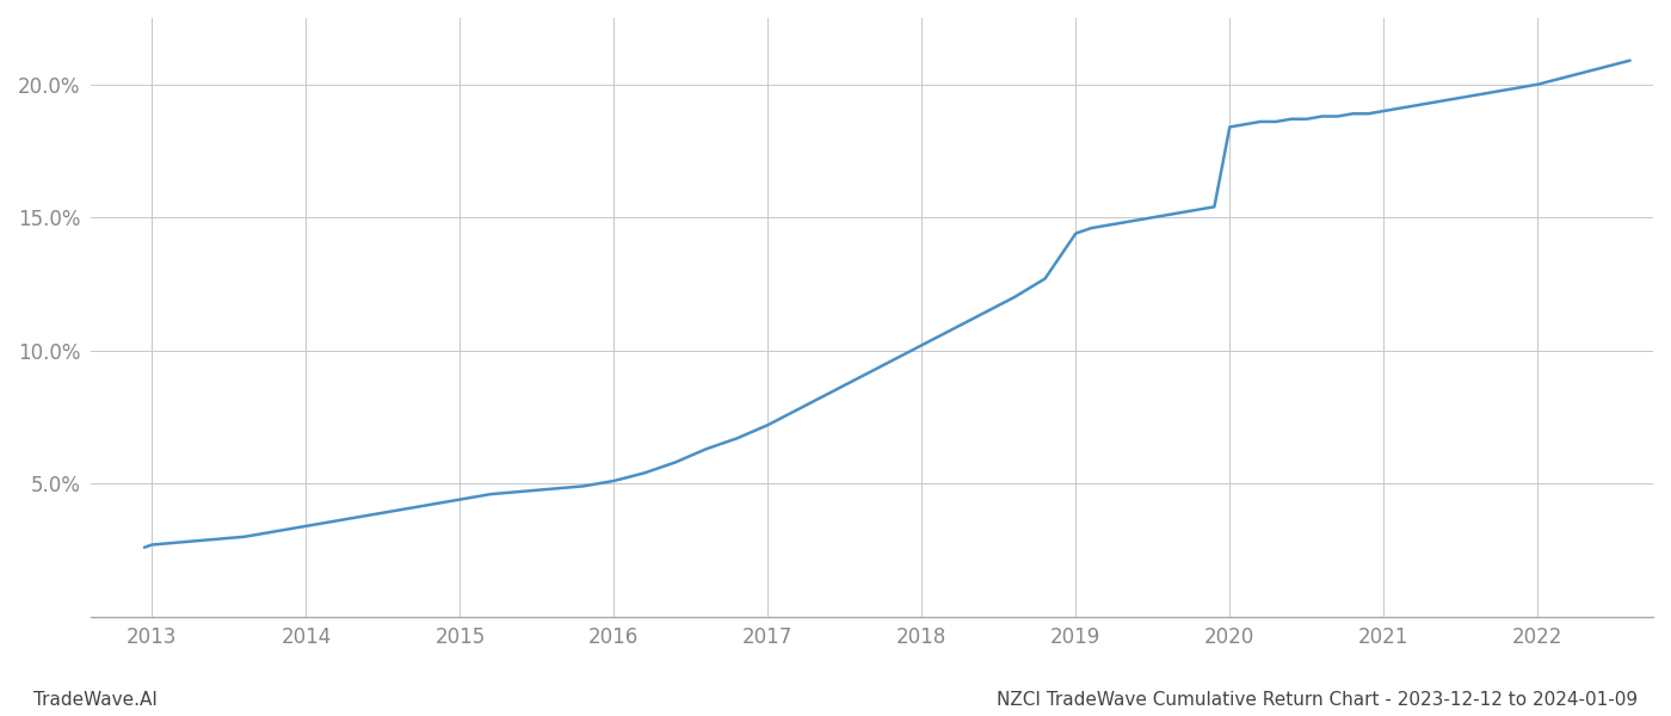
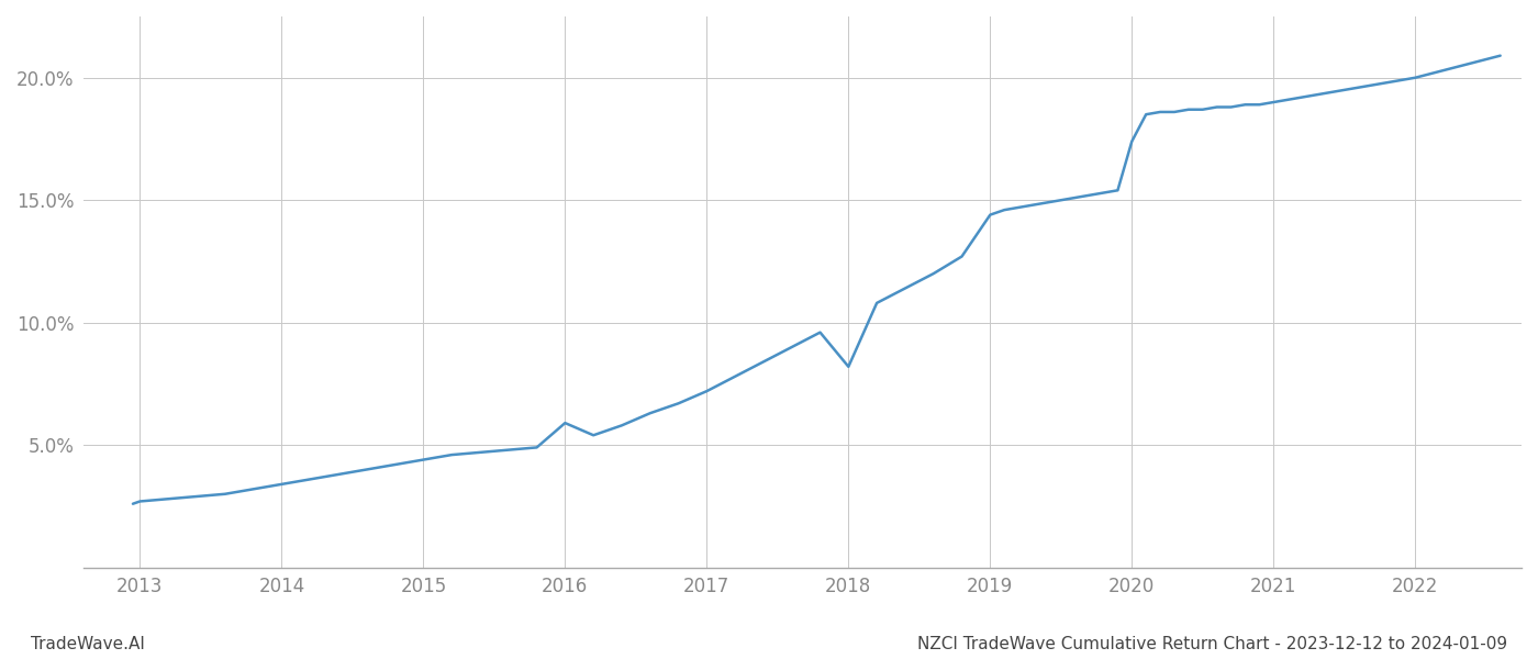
2016: 5.1% -> 5.9%
2018: 10.2% -> 8.2%
2020: 18.4% -> 17.4%
